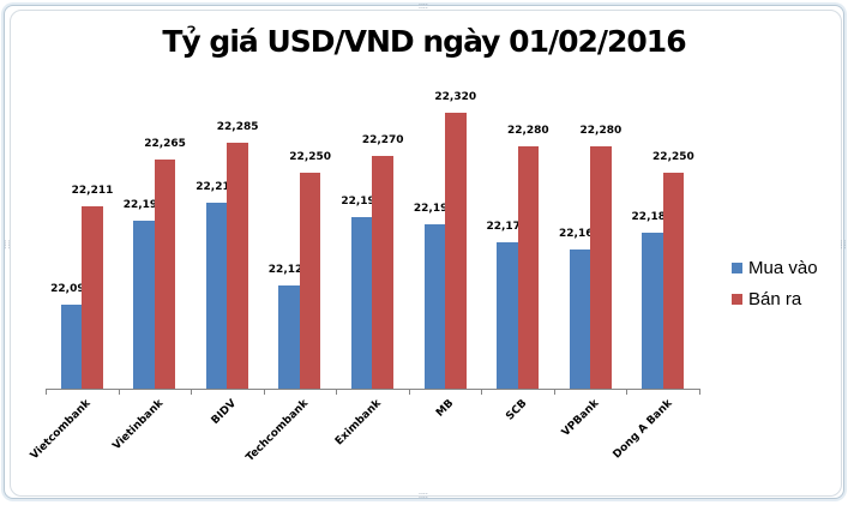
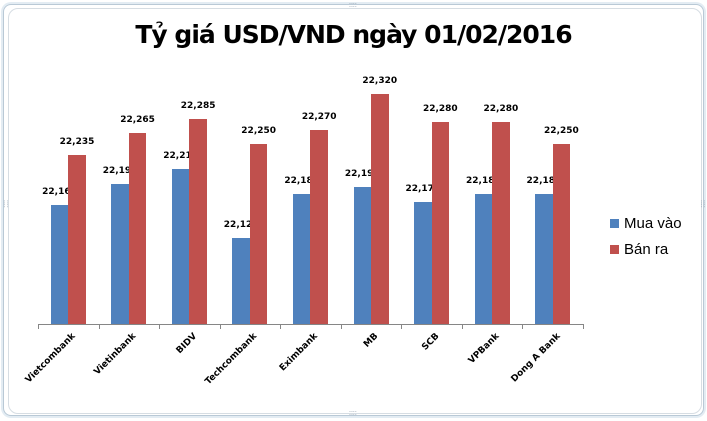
Mua vào/Vietcombank: 22,097 -> 22,165
Bán ra/Vietcombank: 22,211 -> 22,235
Mua vào/Eximbank: 22,198 -> 22,180
Mua vào/VPBank: 22,161 -> 22,180
